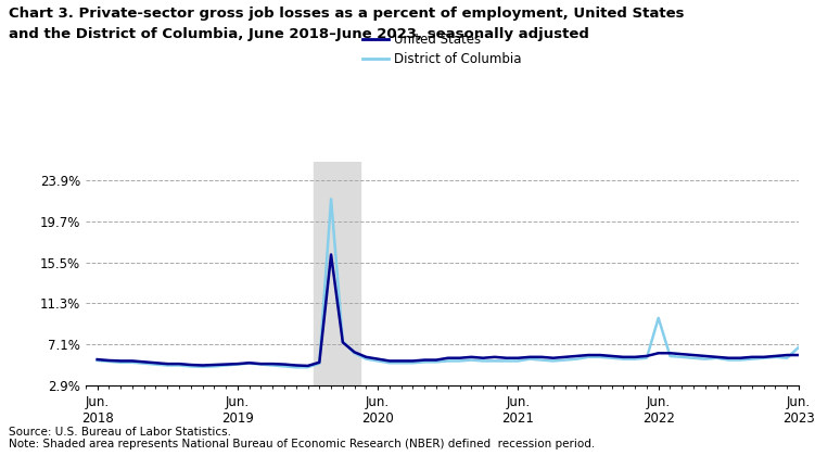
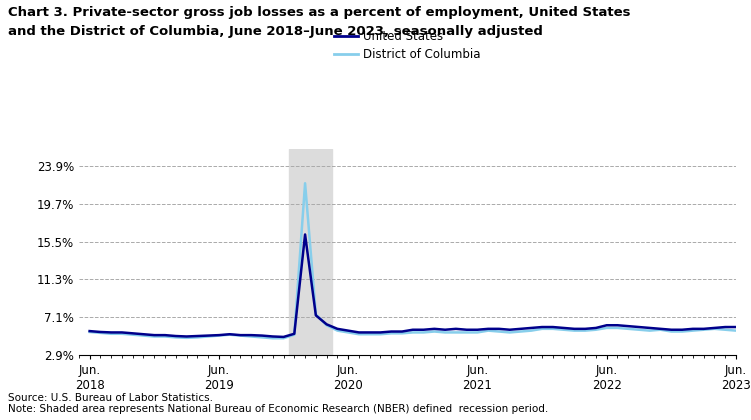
District of Columbia/Jun. 2022: 9.8% -> 5.9%
District of Columbia/Jun. 2023: 6.8% -> 5.6%
